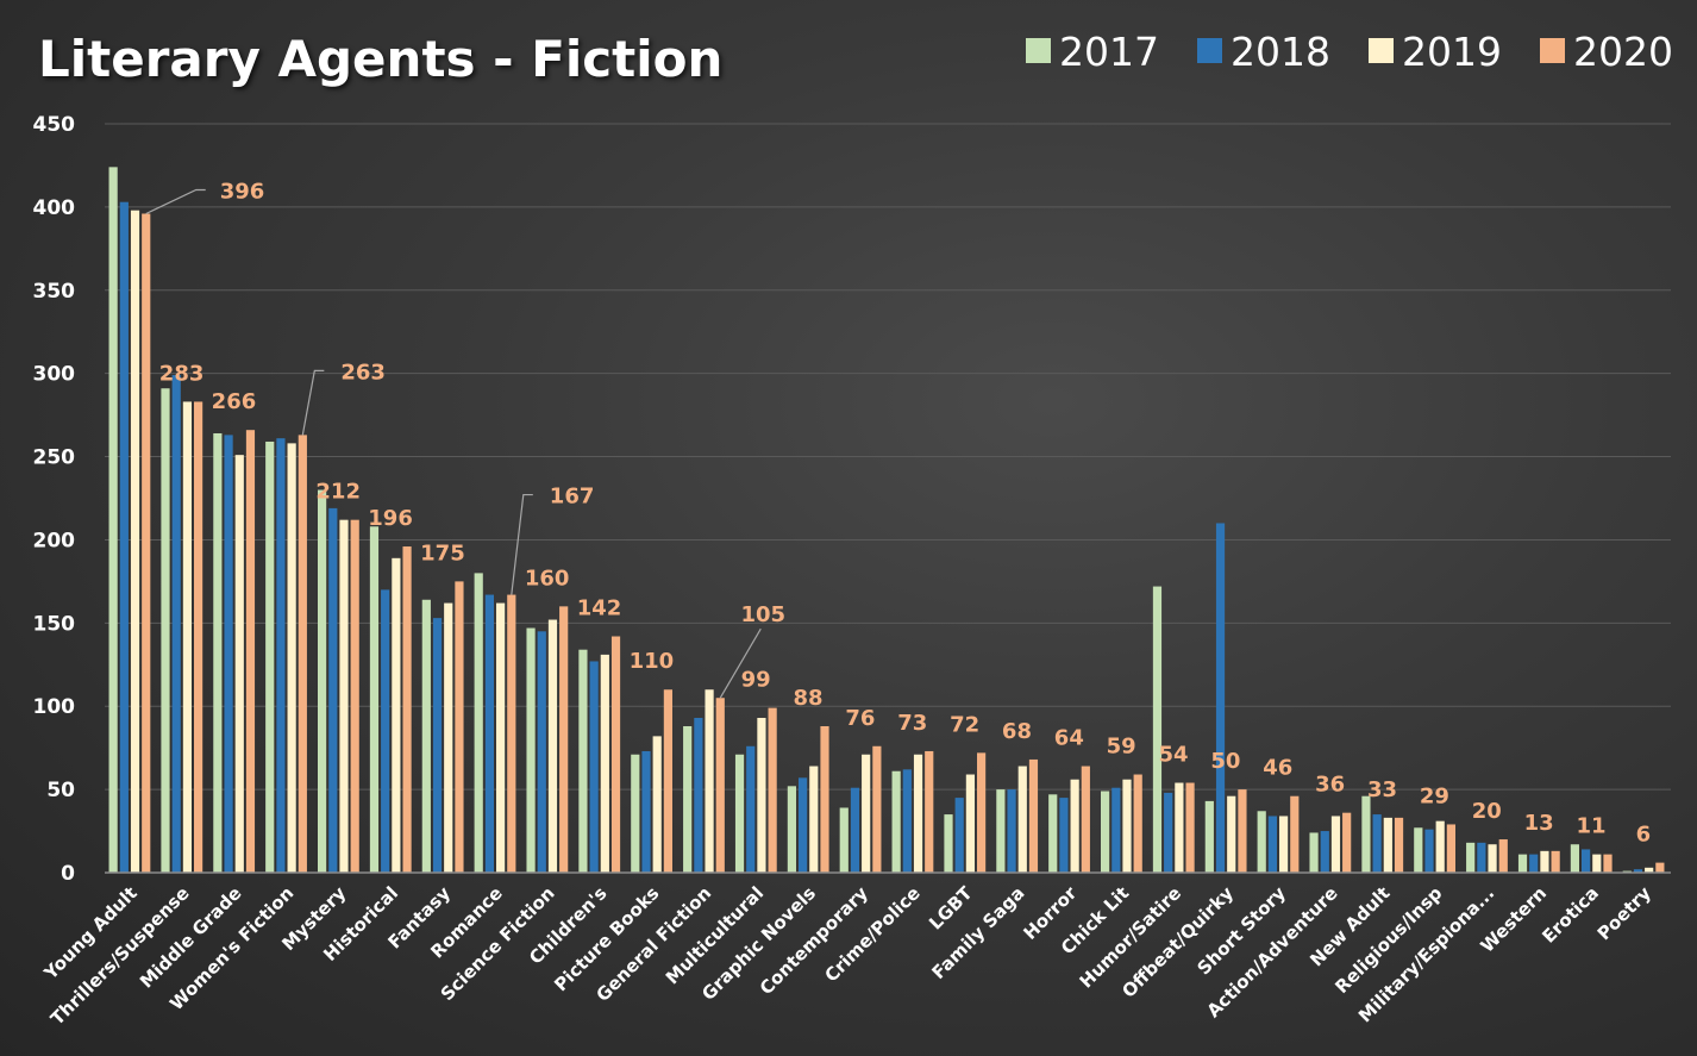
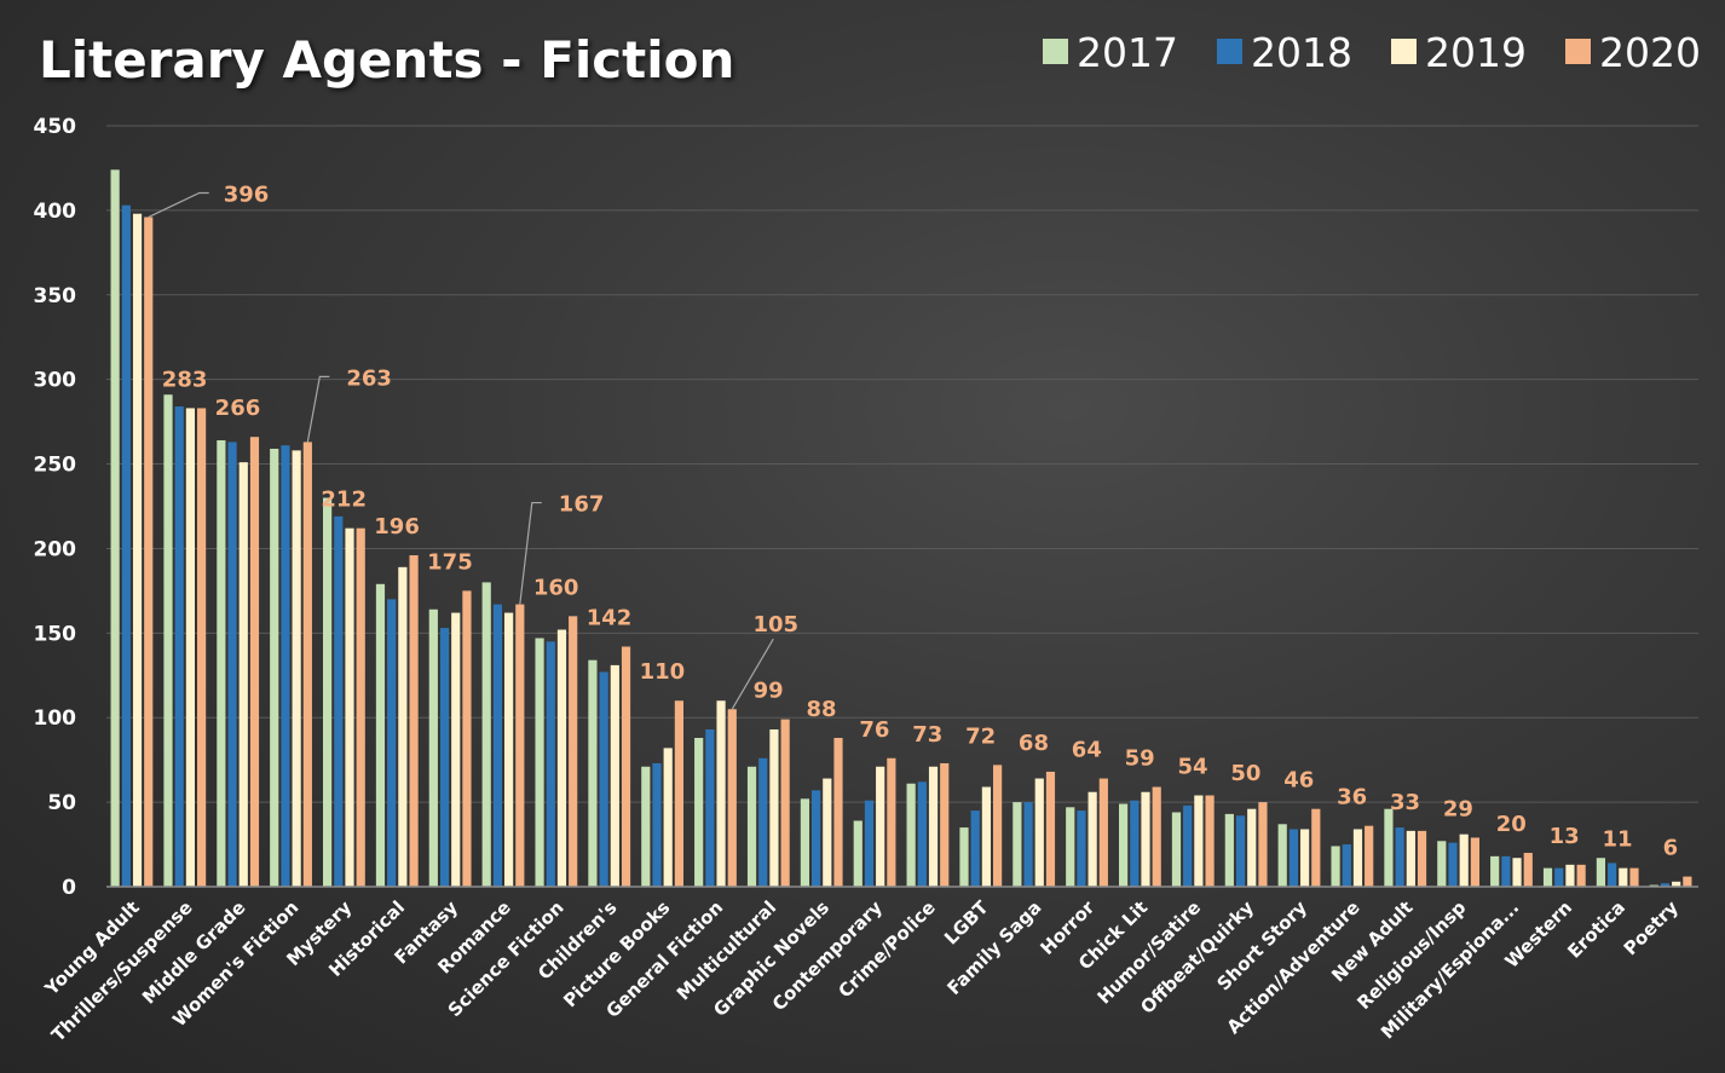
2018/Thrillers/Suspense: 299 -> 284
2017/Historical: 208 -> 179
2017/Humor/Satire: 172 -> 44
2018/Offbeat/Quirky: 210 -> 42
